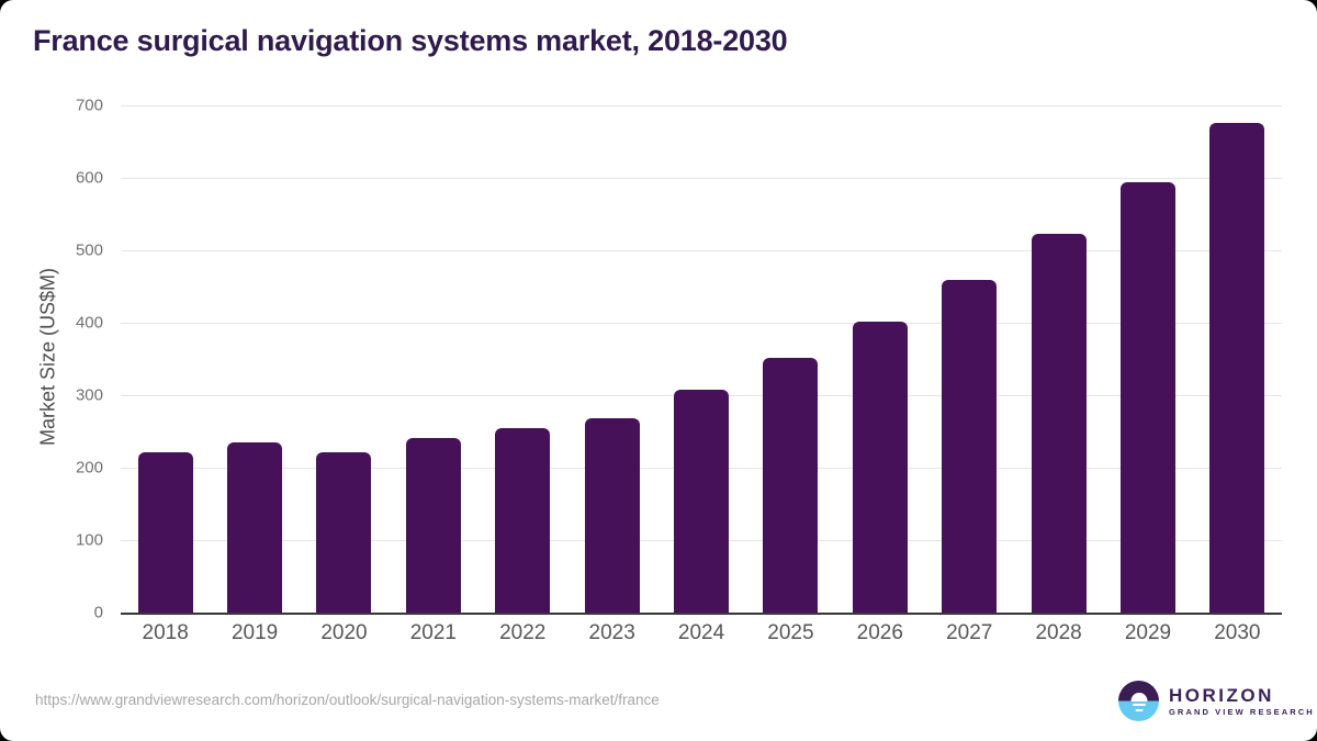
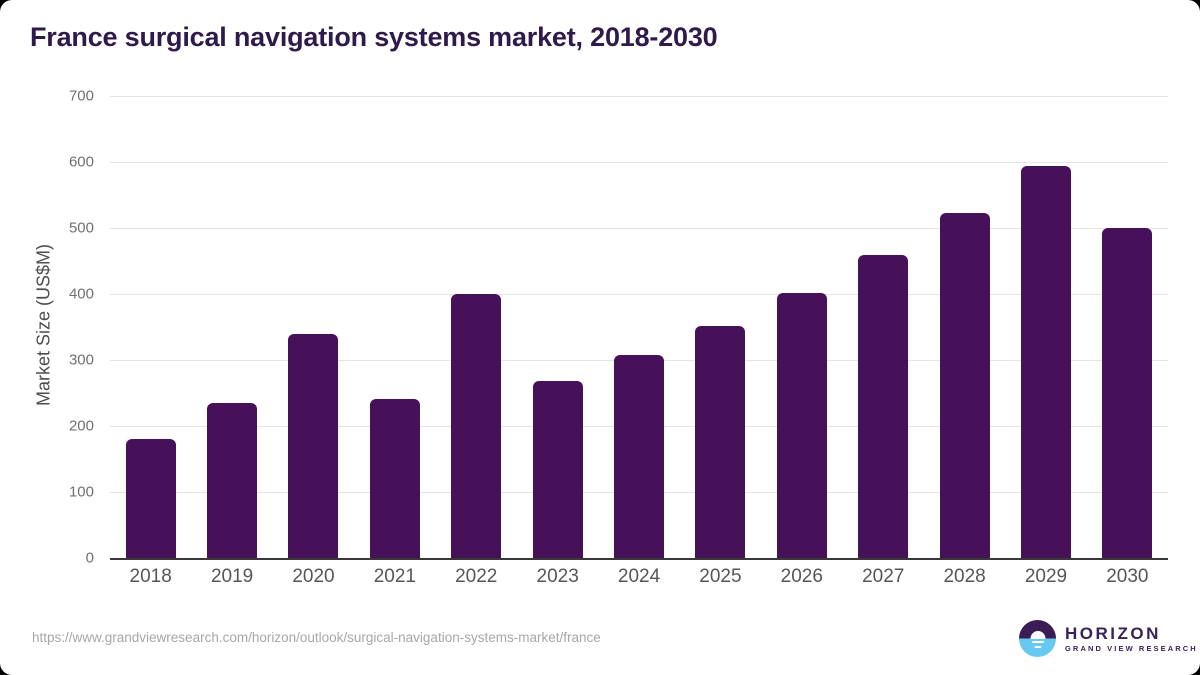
2018: 220 -> 180
2020: 220 -> 340
2022: 250 -> 400
2030: 680 -> 500
